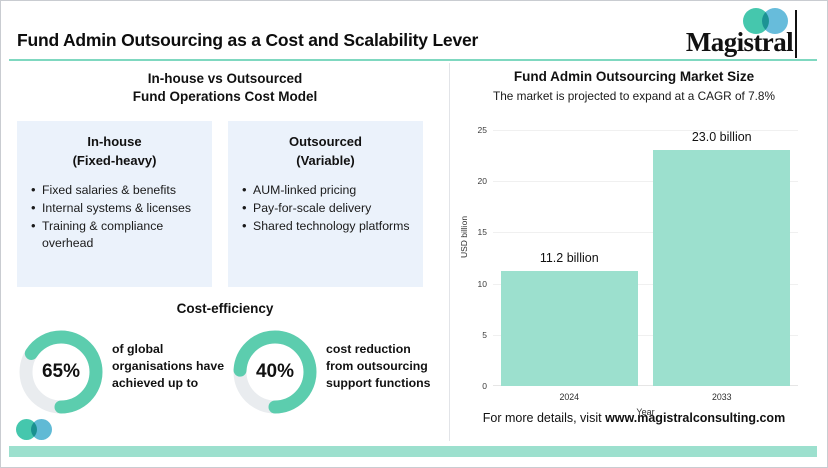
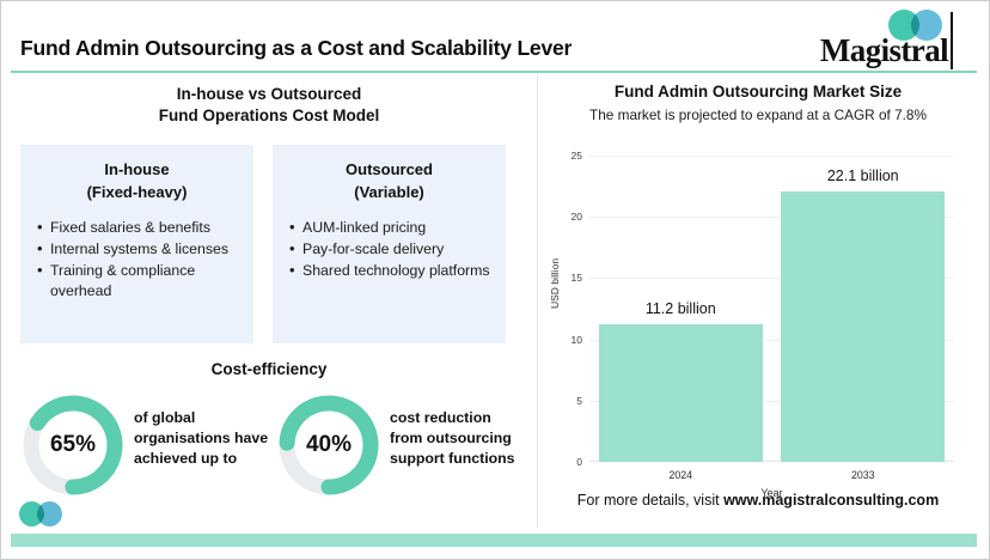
2033: 23.0 -> 22.1
